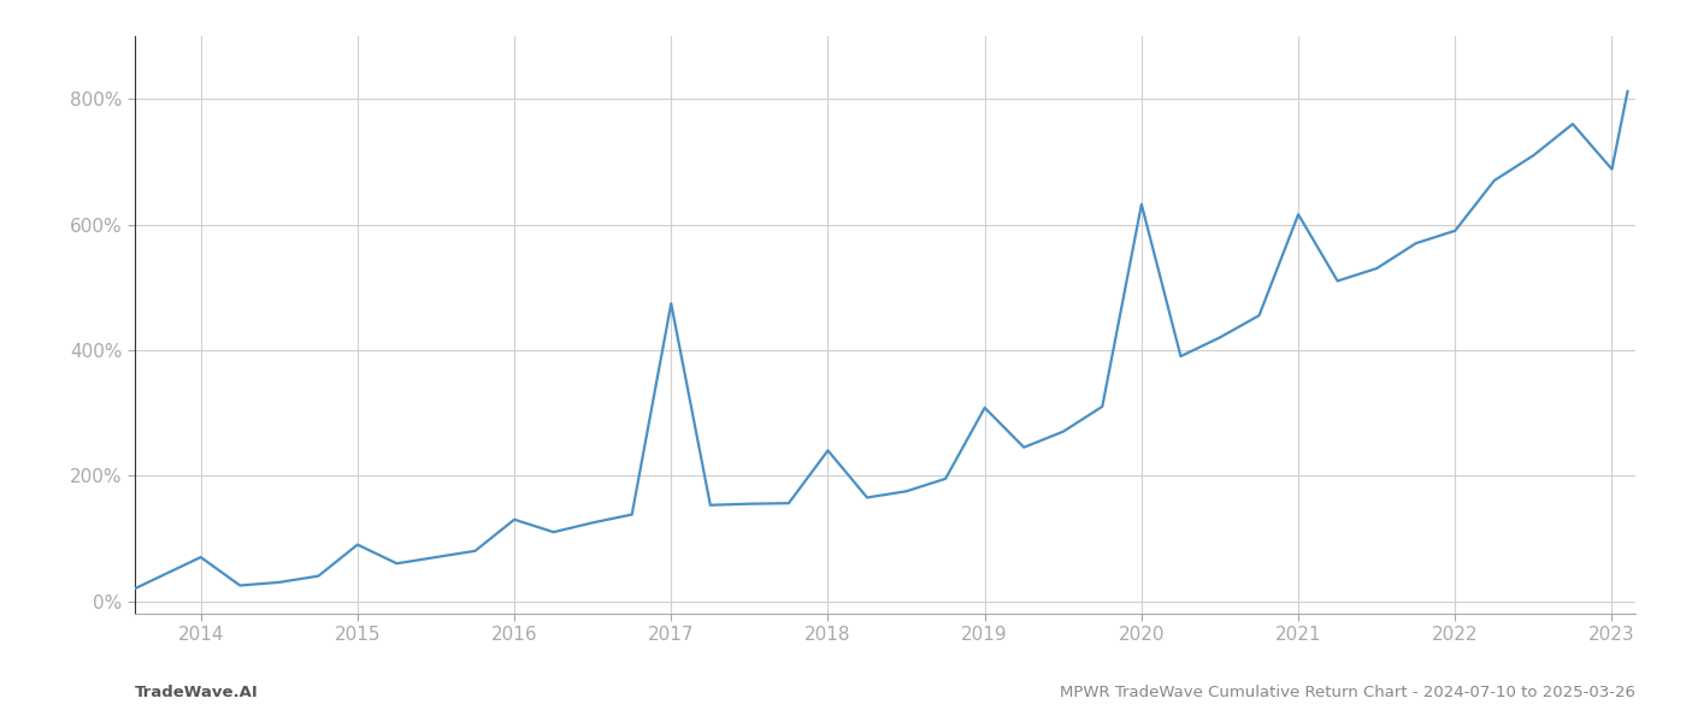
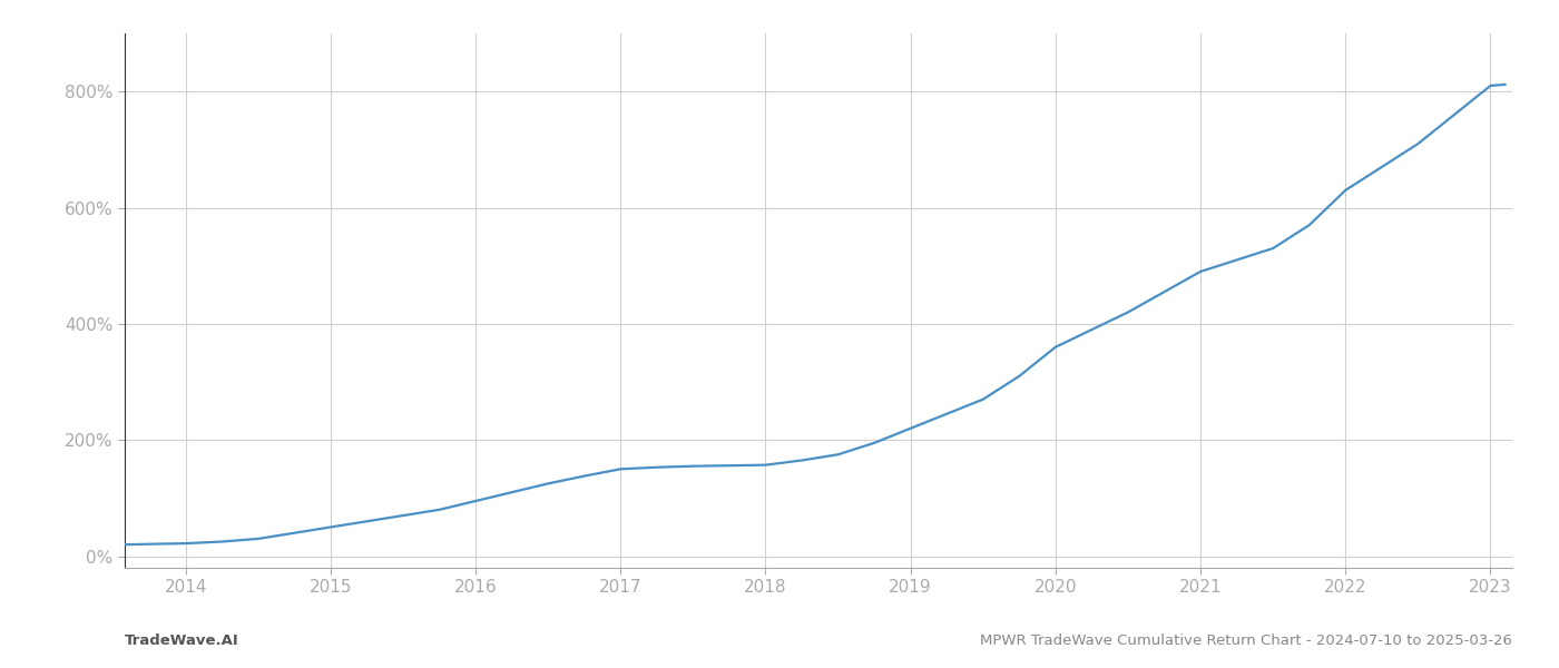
2014: 70% -> 22%
2015: 90% -> 50%
2016: 130% -> 95%
2017: 474% -> 150%
2018: 240% -> 157%
2019: 308% -> 220%
2020: 632% -> 360%
2021: 616% -> 490%
2022: 590% -> 630%
2023: 688% -> 810%
